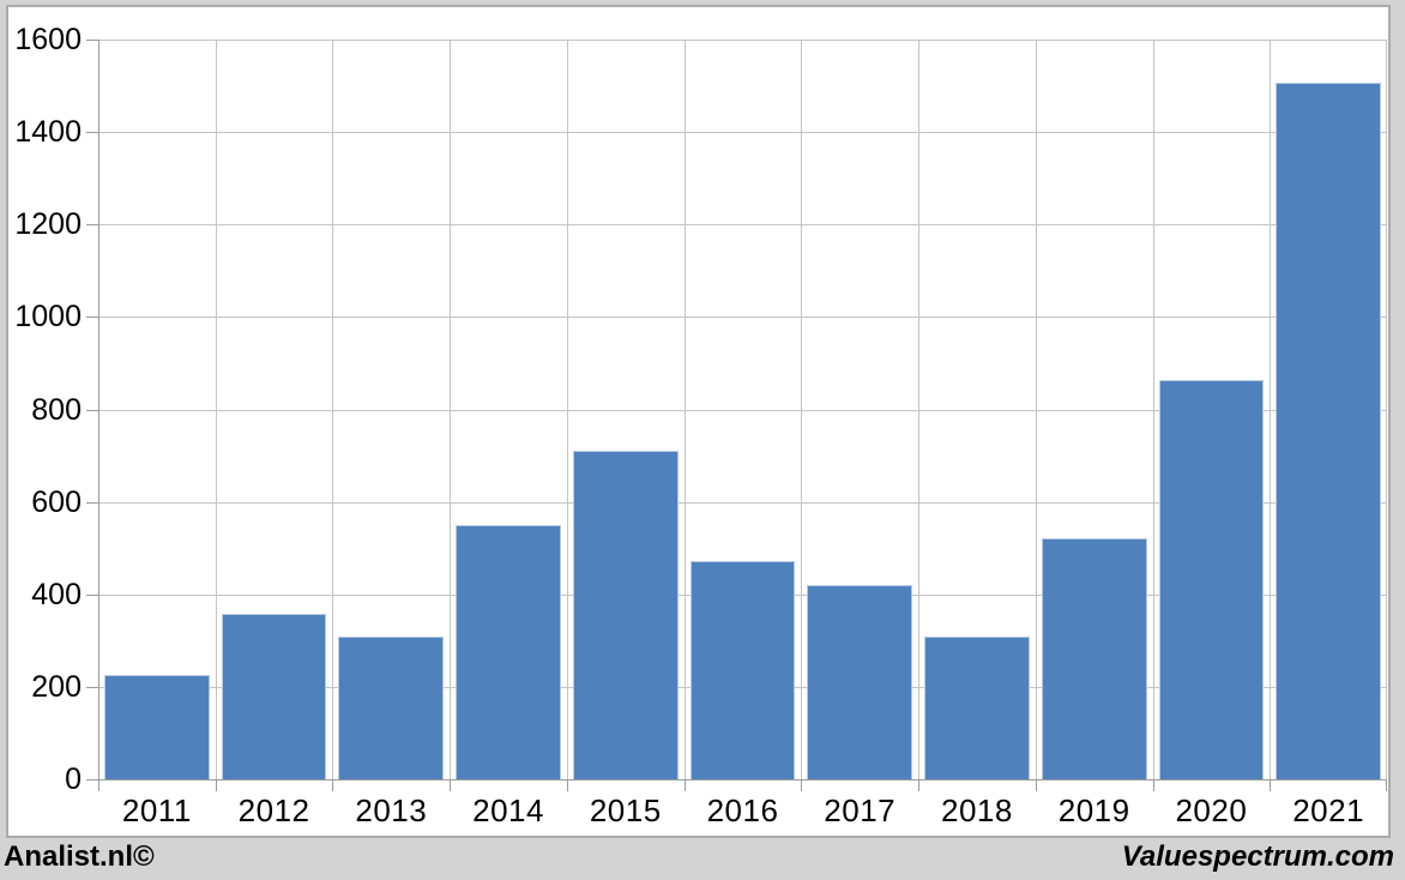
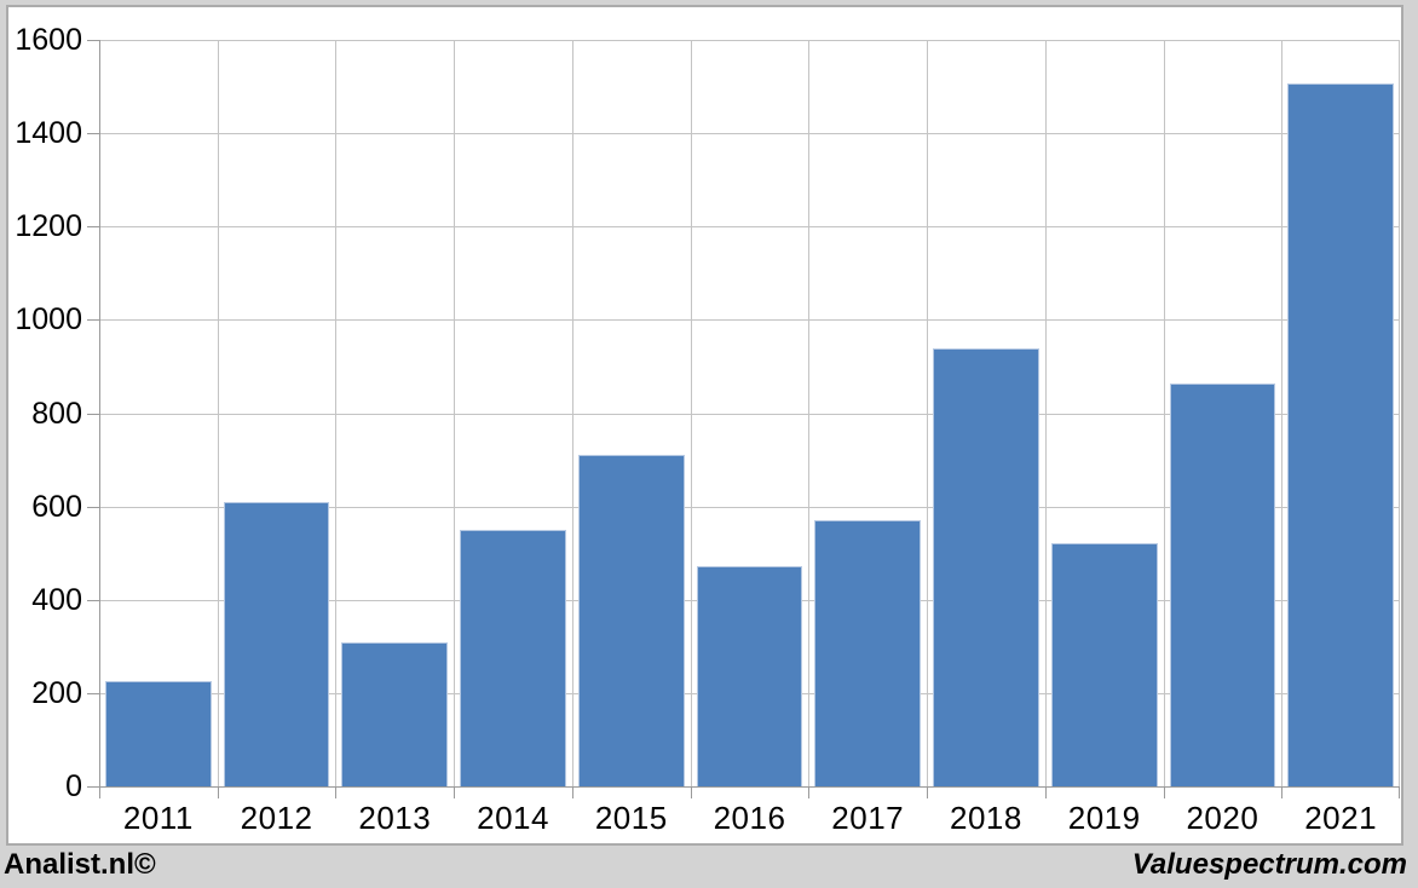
2012: 360 -> 610
2017: 420 -> 570
2018: 310 -> 940
